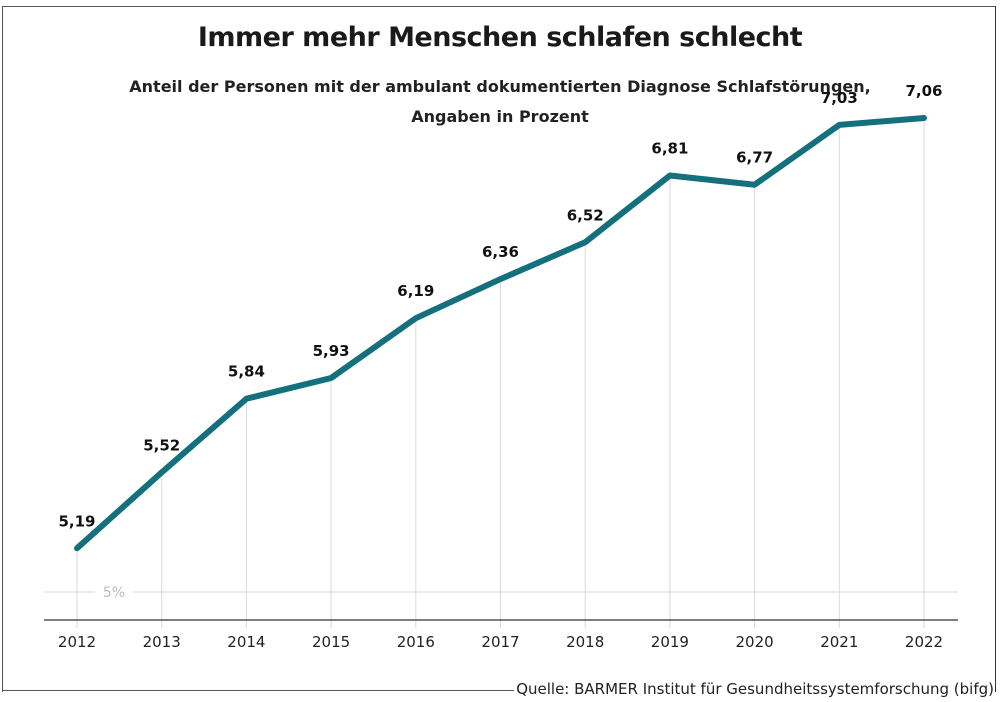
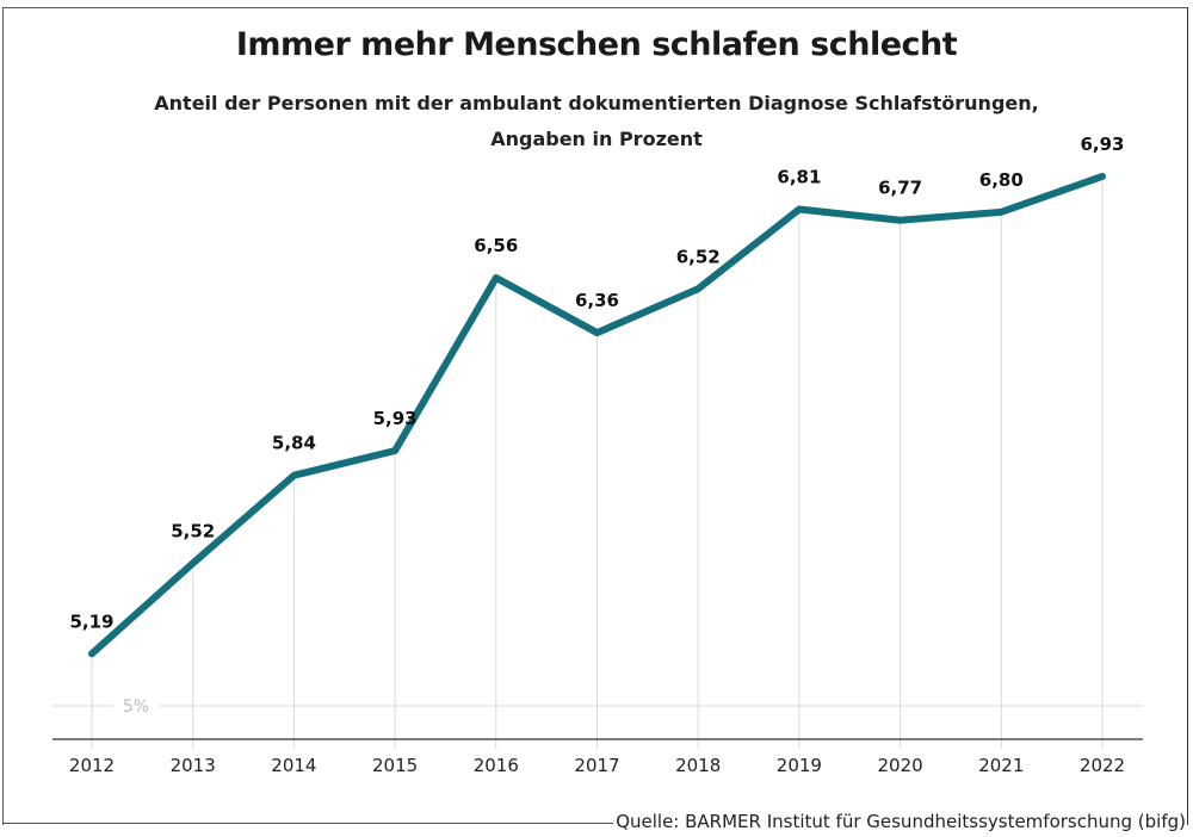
2016: 6,19 -> 6,56
2021: 7,03 -> 6,80
2022: 7,06 -> 6,93
